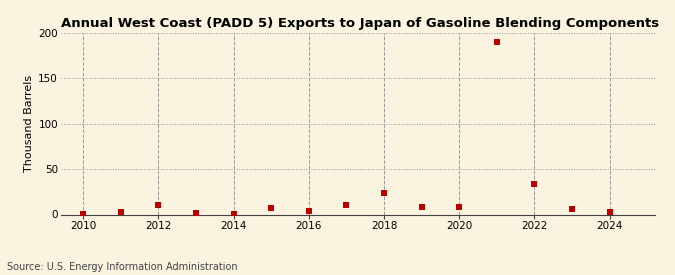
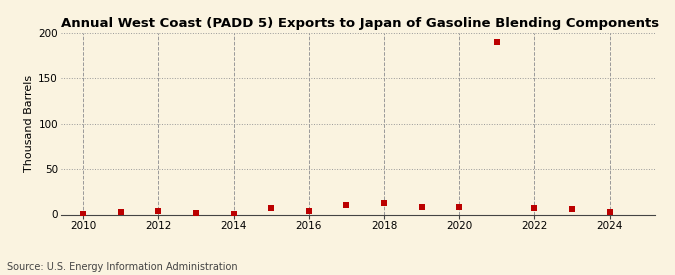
2012: 10 -> 4
2018: 24 -> 13
2022: 34 -> 7
